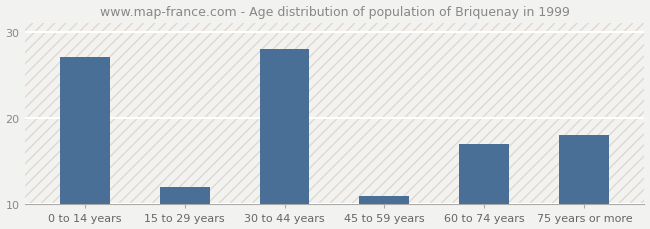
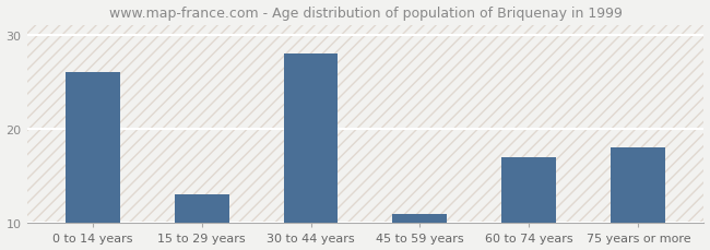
0 to 14 years: 27 -> 26
15 to 29 years: 12 -> 13
